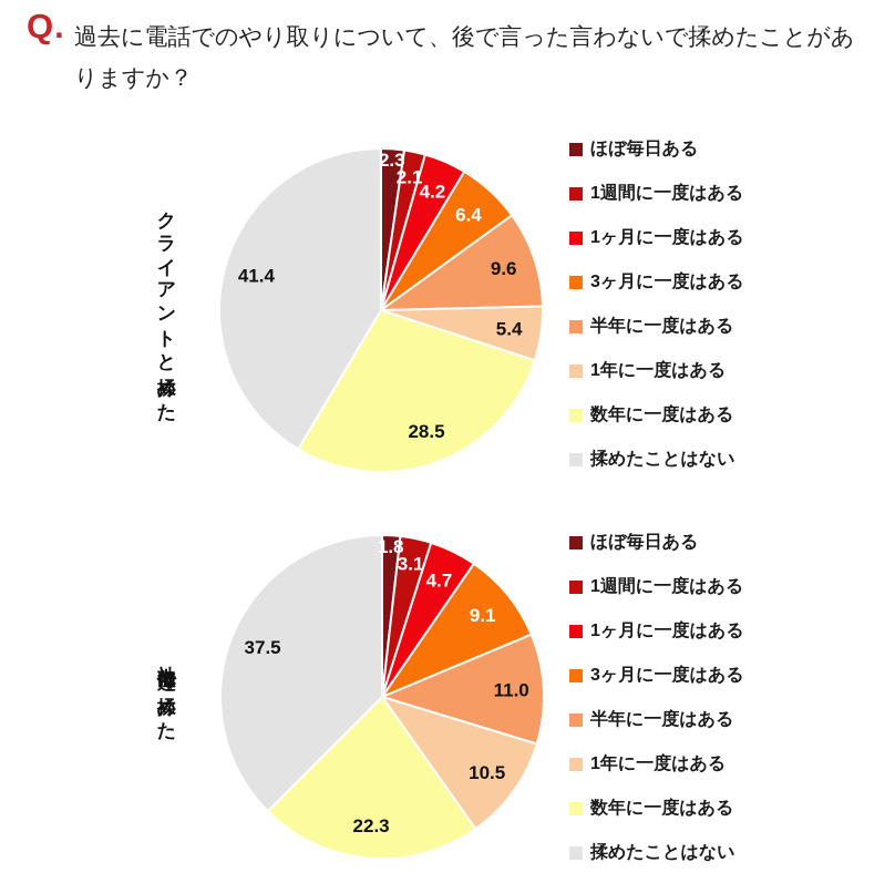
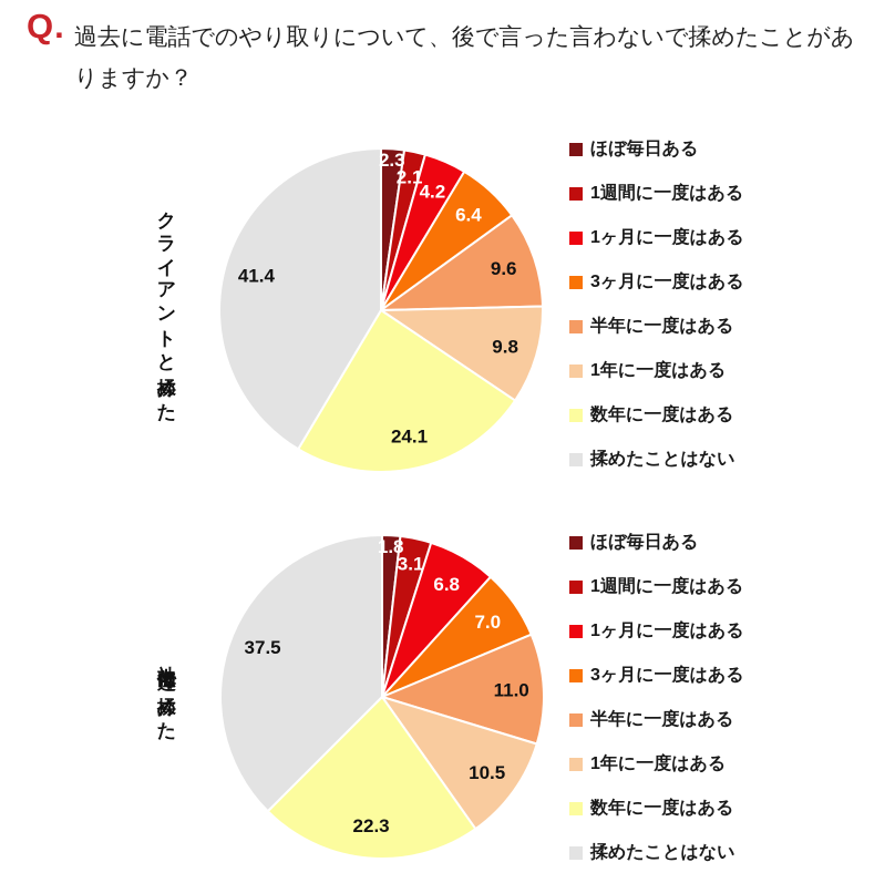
クライアントと揉めた/1年に一度はある: 5.4 -> 9.8
クライアントと揉めた/数年に一度はある: 28.5 -> 24.1
社内伝達で揉めた/1ヶ月に一度はある: 4.7 -> 6.8
社内伝達で揉めた/3ヶ月に一度はある: 9.1 -> 7.0
